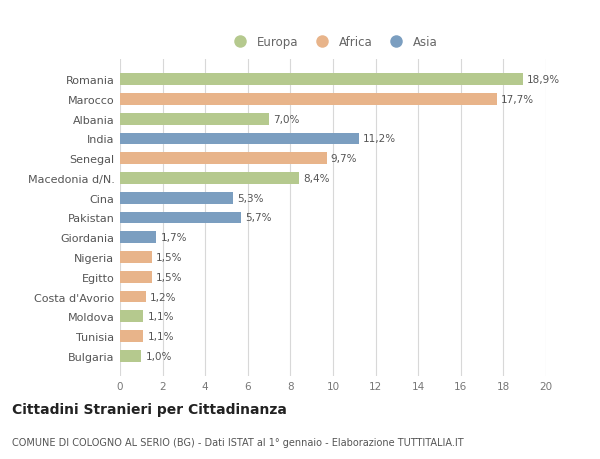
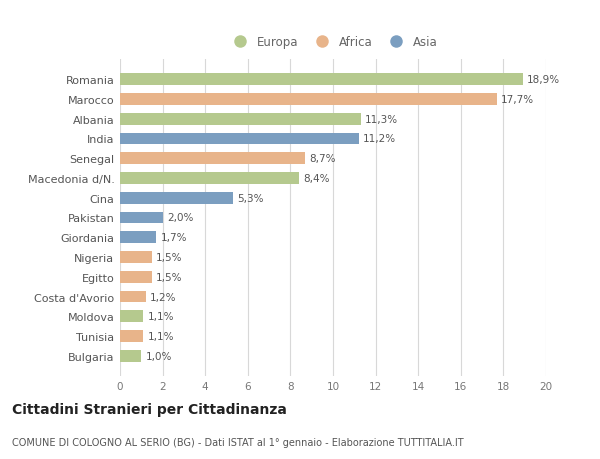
Albania: 7,0% -> 11,3%
Senegal: 9,7% -> 8,7%
Pakistan: 5,7% -> 2,0%
